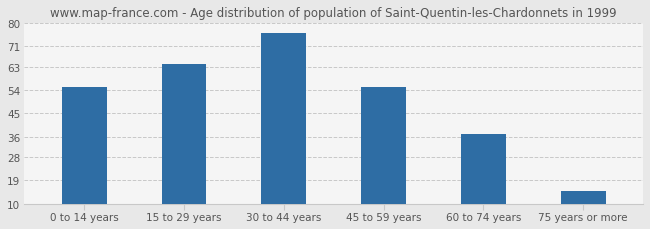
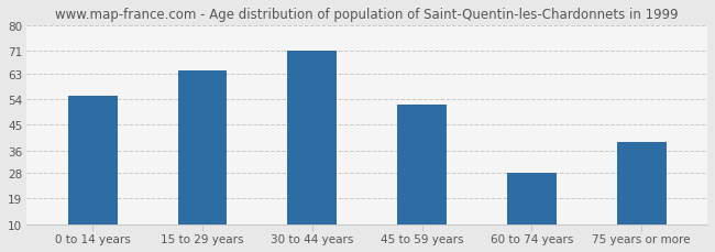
30 to 44 years: 76 -> 71
45 to 59 years: 55 -> 52
60 to 74 years: 37 -> 28
75 years or more: 15 -> 39
